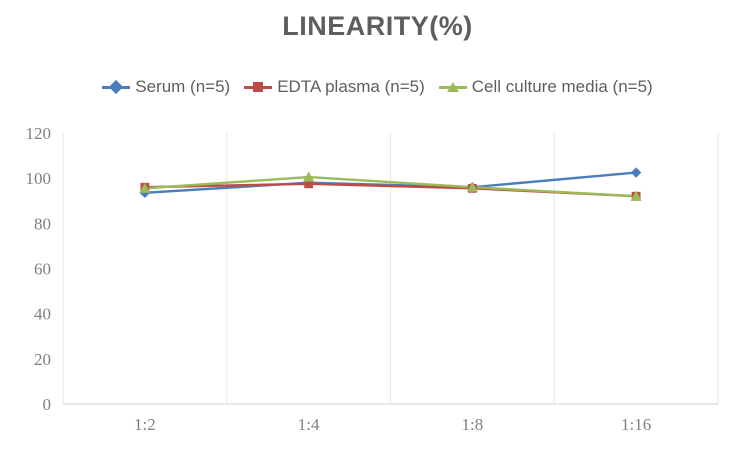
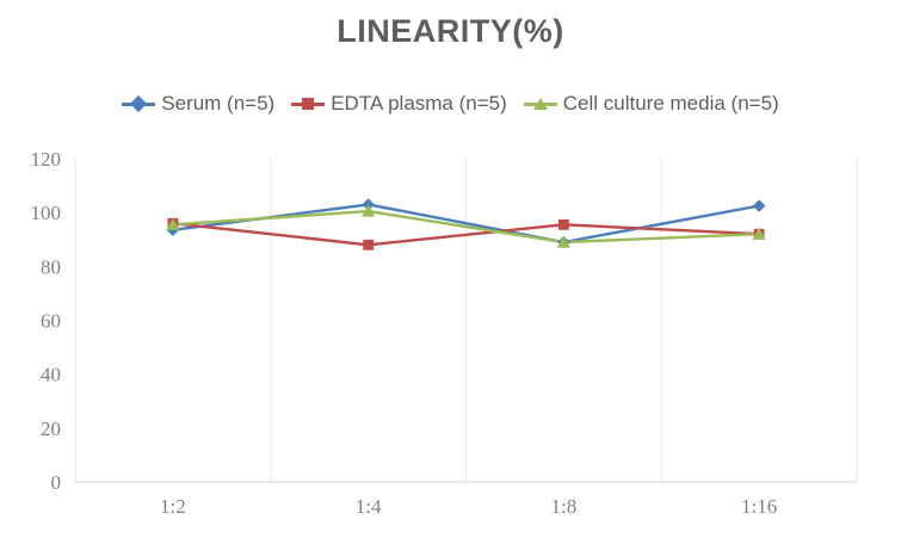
Serum (n=5)/1:4: 98 -> 103
EDTA plasma (n=5)/1:4: 98 -> 88
Serum (n=5)/1:8: 96 -> 89
Cell culture media (n=5)/1:8: 96 -> 89
